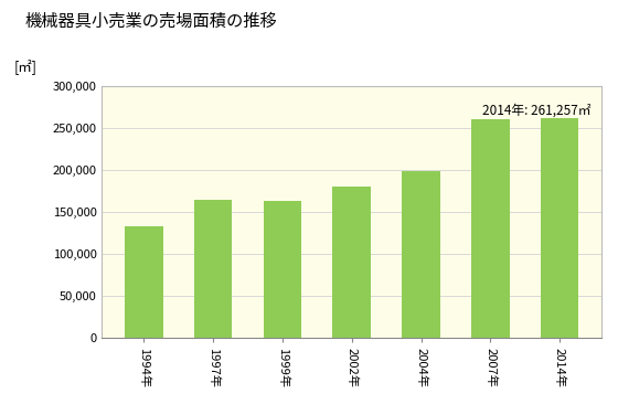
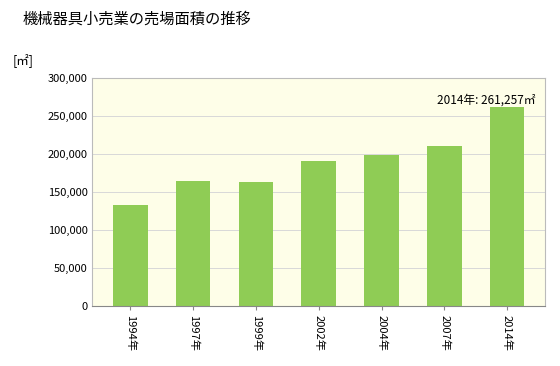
2002年: 180,000 -> 190,000
2007年: 260,000 -> 210,000
